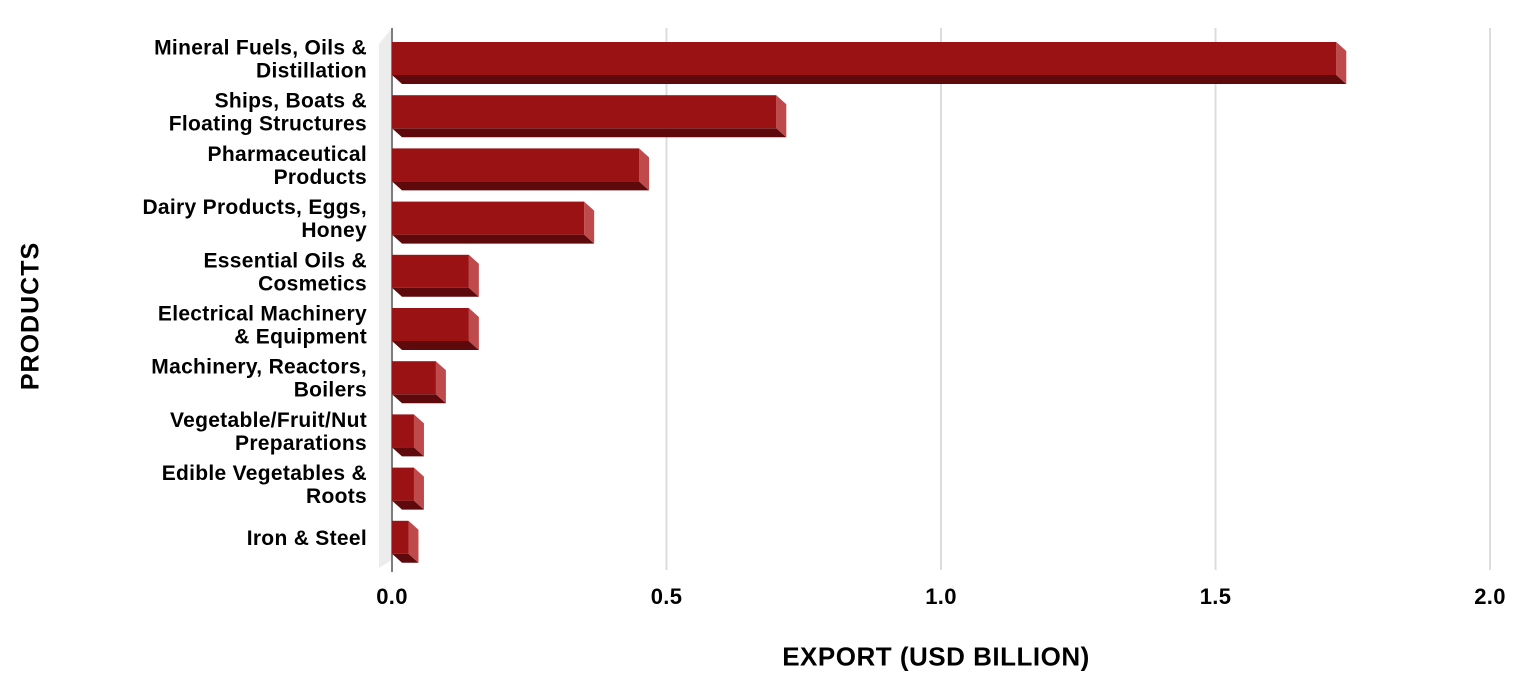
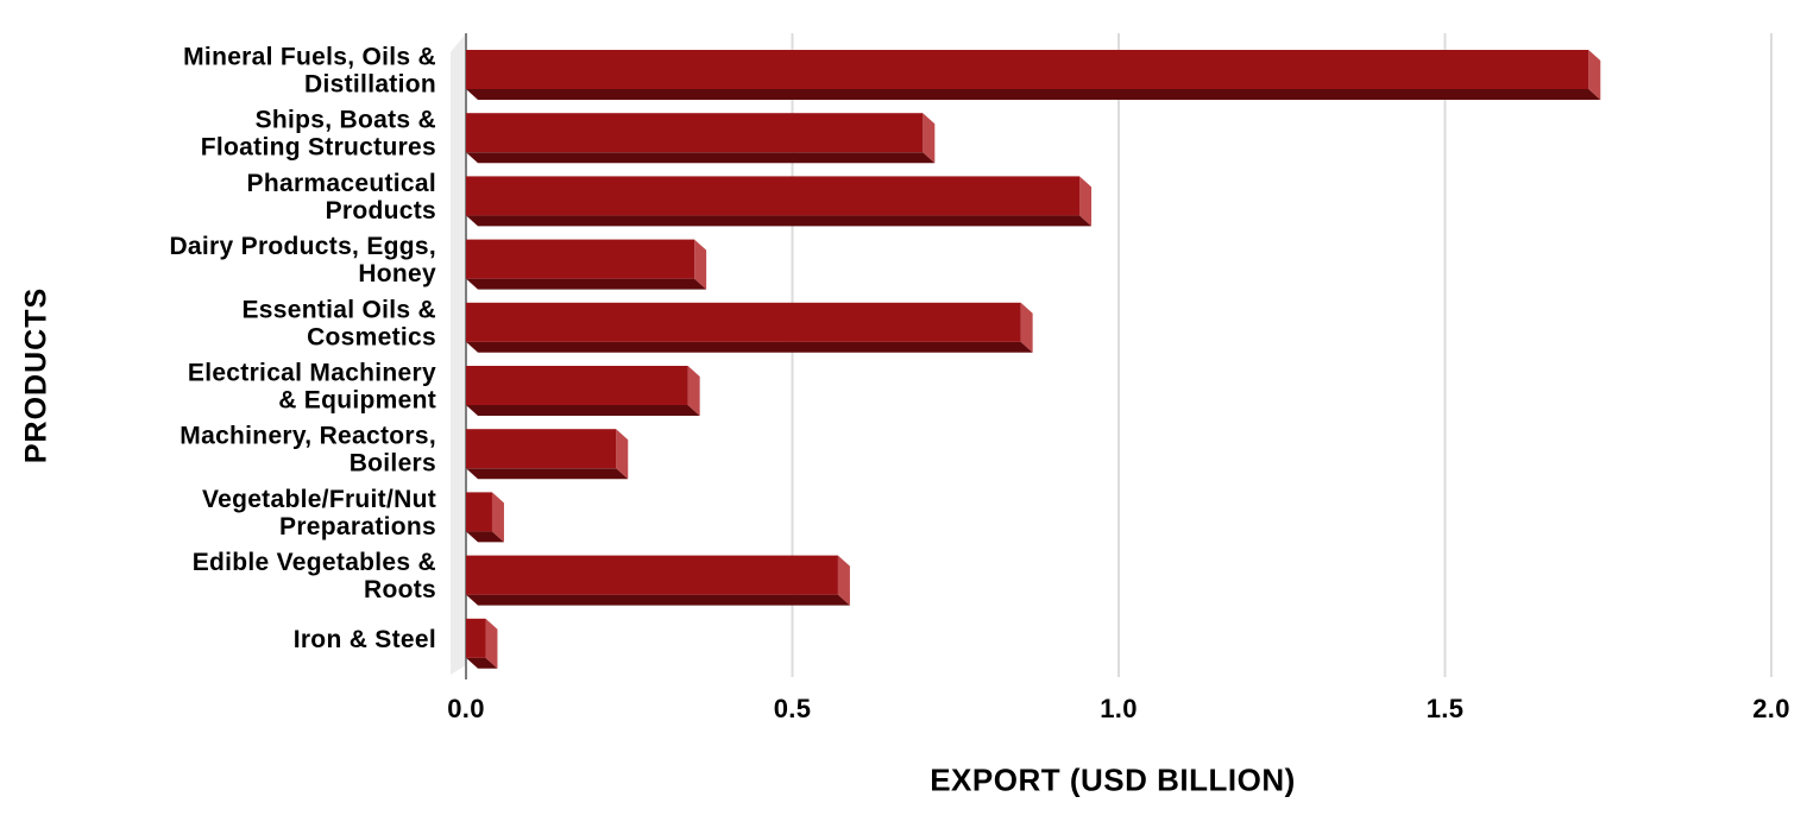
Pharmaceutical Products: 0.45 -> 0.94
Essential Oils & Cosmetics: 0.14 -> 0.85
Electrical Machinery & Equipment: 0.14 -> 0.34
Machinery, Reactors, Boilers: 0.08 -> 0.23
Edible Vegetables & Roots: 0.04 -> 0.57
